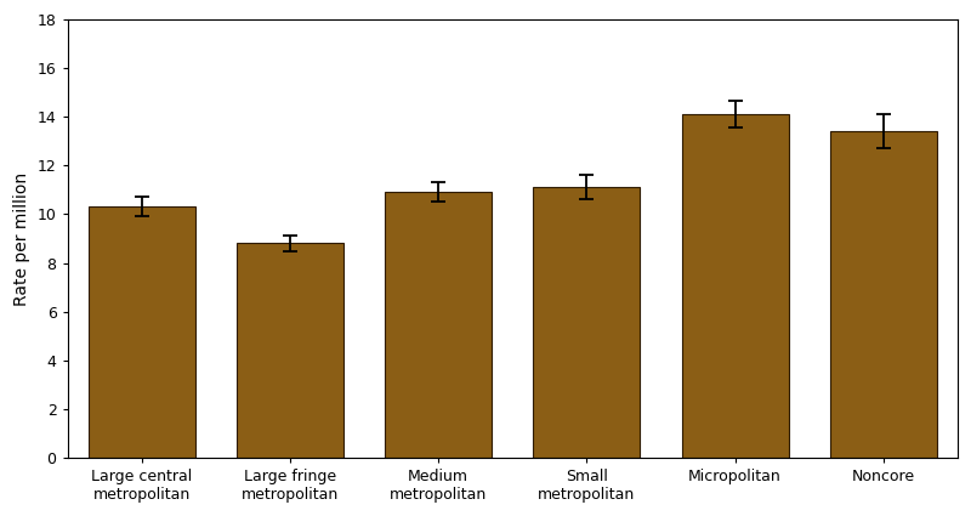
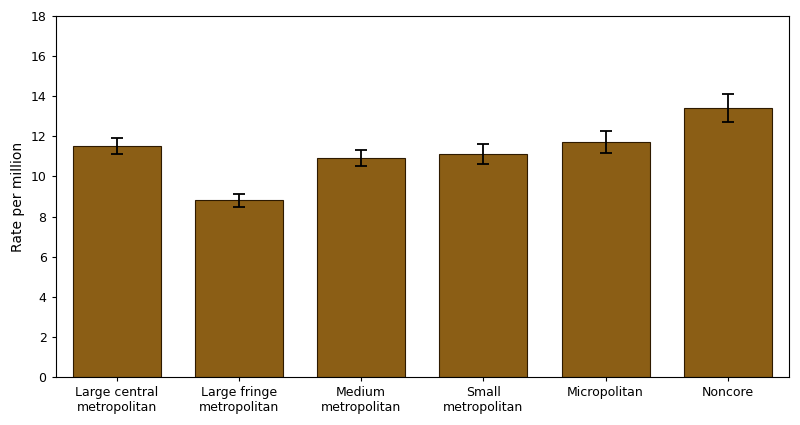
Large central metropolitan: 10.3 -> 11.5
Micropolitan: 14.1 -> 11.7
